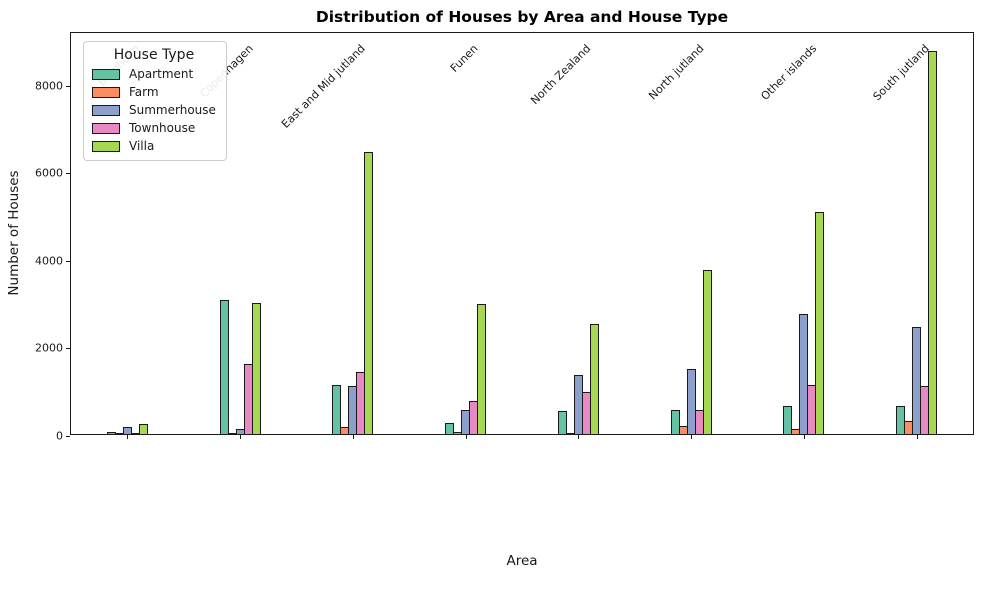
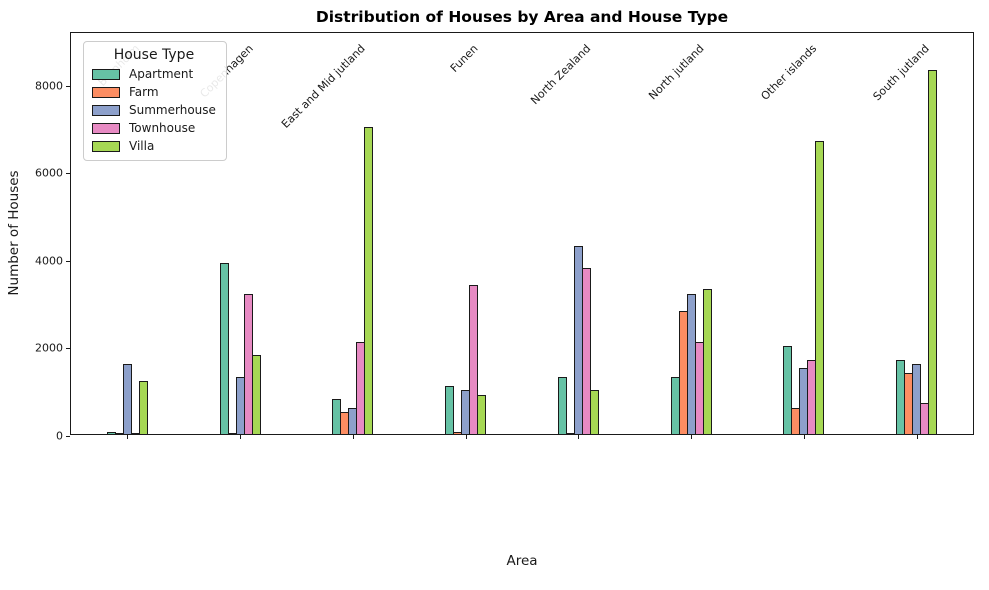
Summerhouse/Bornholm: 200 -> 1600
Villa/Bornholm: 200 -> 1200
Apartment/Copenhagen: 3000 -> 3900
Summerhouse/Copenhagen: 100 -> 1300
Townhouse/Copenhagen: 1600 -> 3200
Villa/Copenhagen: 3000 -> 1800
Apartment/East and Mid jutland: 1100 -> 800
Farm/East and Mid jutland: 200 -> 500
Summerhouse/East and Mid jutland: 1100 -> 600
Townhouse/East and Mid jutland: 1400 -> 2100
Villa/East and Mid jutland: 6400 -> 7000
Apartment/Funen: 200 -> 1100
Summerhouse/Funen: 600 -> 1000
Townhouse/Funen: 800 -> 3400
Villa/Funen: 3000 -> 900
Apartment/North Zealand: 500 -> 1300
Summerhouse/North Zealand: 1400 -> 4300
Townhouse/North Zealand: 1000 -> 3800
Villa/North Zealand: 2500 -> 1000
Apartment/North jutland: 600 -> 1300
Farm/North jutland: 200 -> 2800
Summerhouse/North jutland: 1500 -> 3200
Townhouse/North jutland: 600 -> 2100
Villa/North jutland: 3800 -> 3300
Apartment/Other islands: 600 -> 2000
Farm/Other islands: 100 -> 600
Summerhouse/Other islands: 2800 -> 1500
Townhouse/Other islands: 1100 -> 1700
Villa/Other islands: 5100 -> 6700
Apartment/South jutland: 600 -> 1700
Farm/South jutland: 300 -> 1400
Summerhouse/South jutland: 2400 -> 1600
Townhouse/South jutland: 1100 -> 700
Villa/South jutland: 8800 -> 8300
